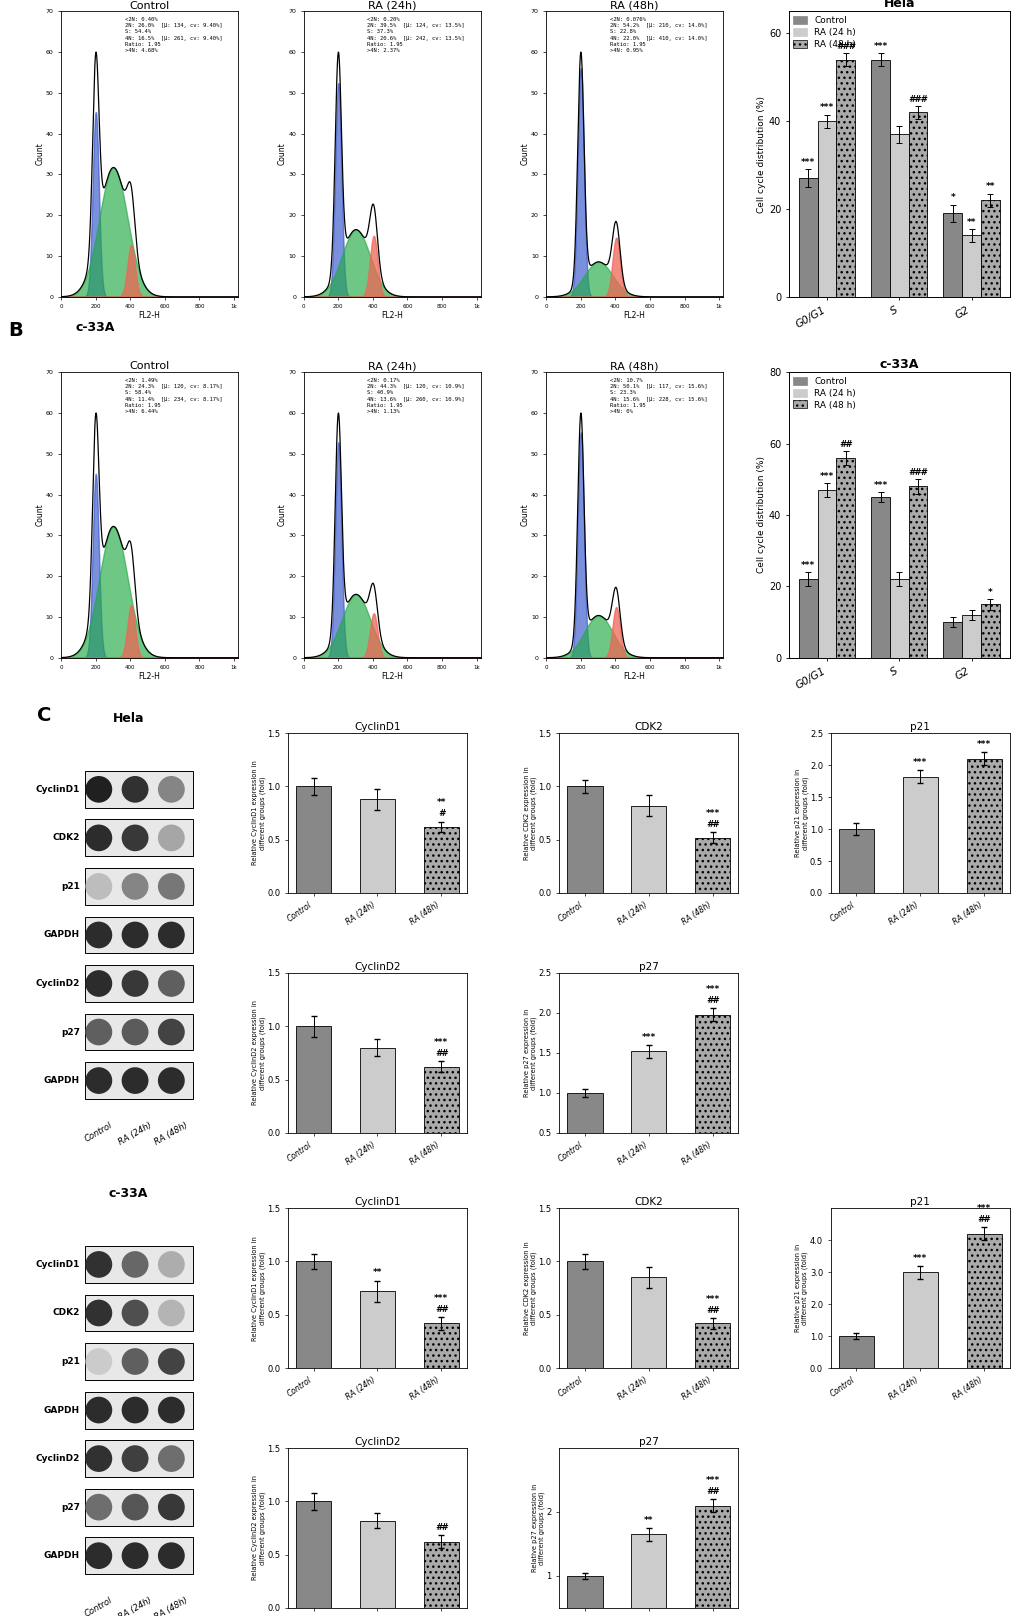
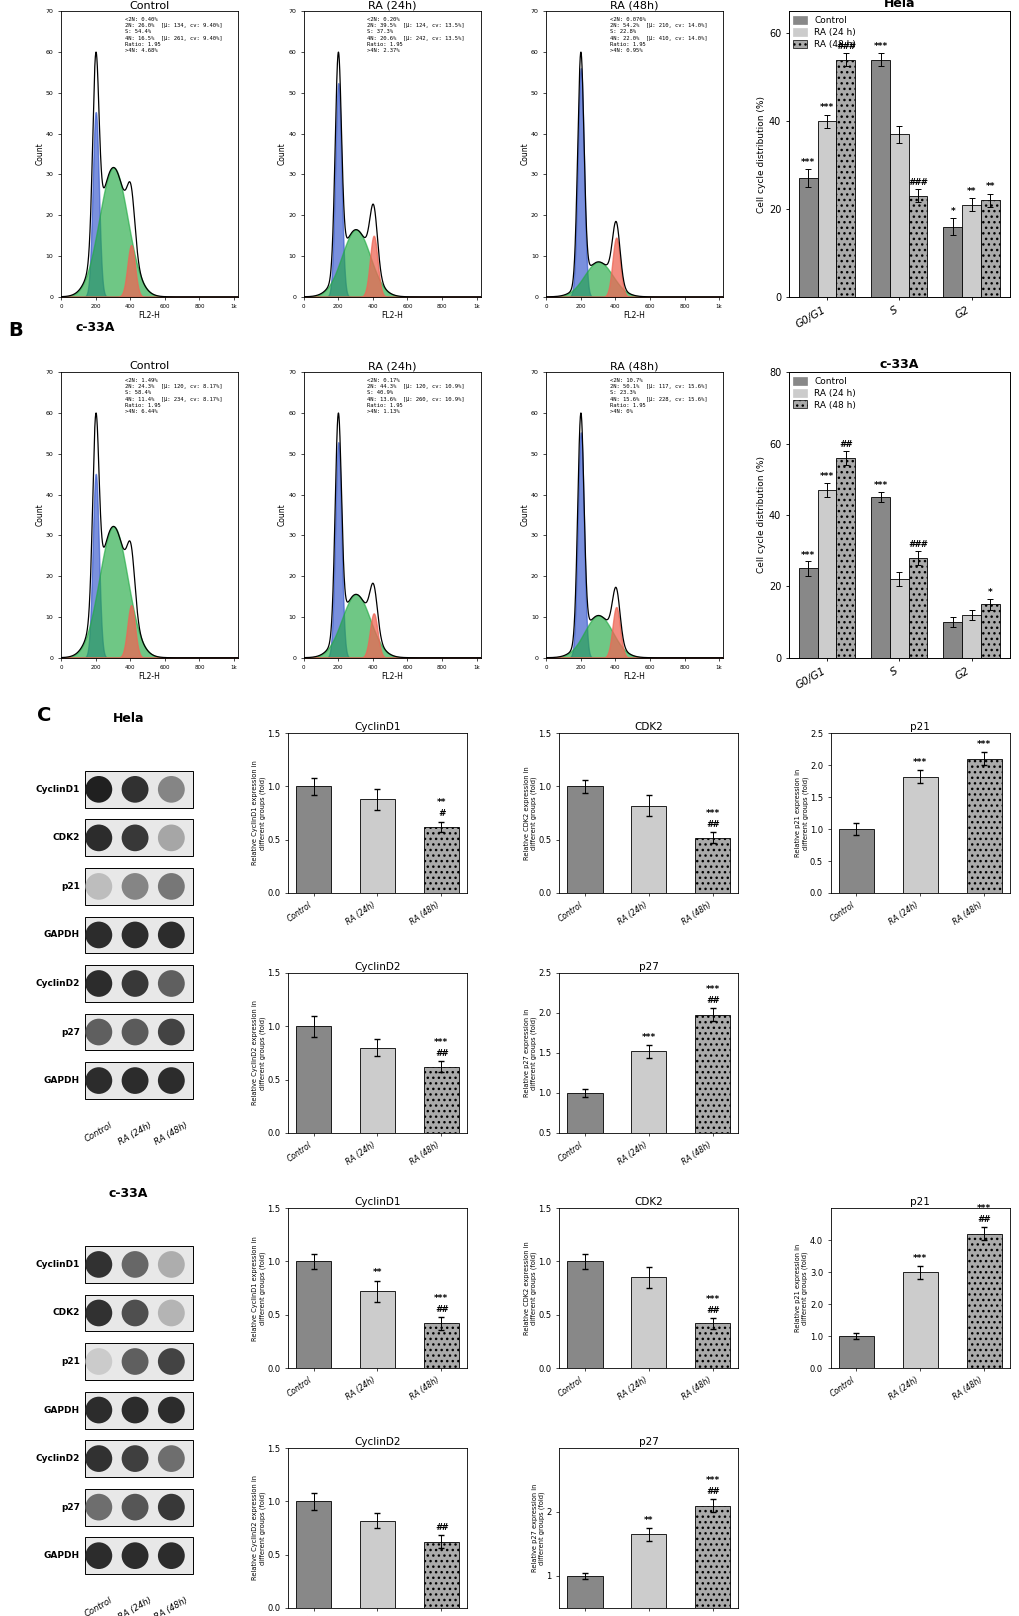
Hela/RA (48 h)/S: 42 -> 23
Hela/Control/G2: 19 -> 16
Hela/RA (24 h)/G2: 14 -> 21
c-33A/Control/G0/G1: 22 -> 25
c-33A/RA (48 h)/S: 48 -> 28
